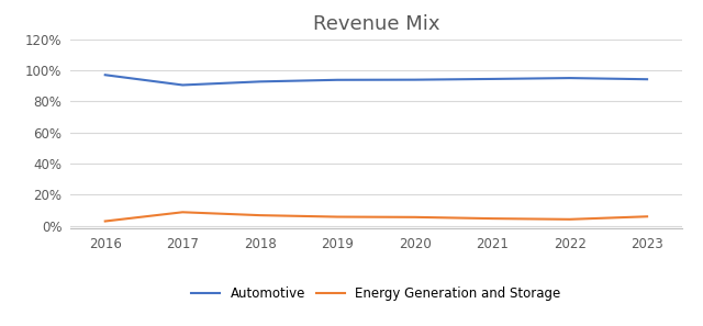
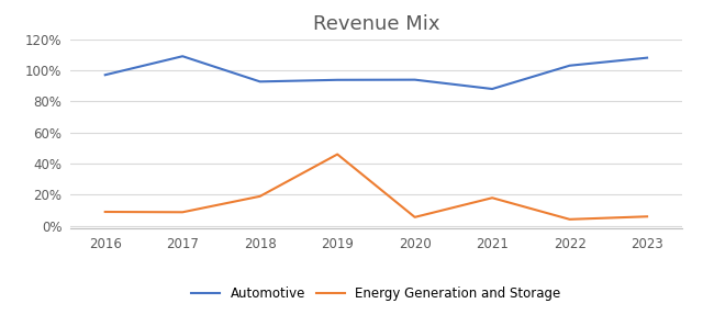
Energy Generation and Storage/2016: 3% -> 9%
Automotive/2017: 91% -> 109%
Energy Generation and Storage/2018: 7% -> 19%
Energy Generation and Storage/2019: 6% -> 46%
Automotive/2021: 94% -> 88%
Energy Generation and Storage/2021: 5% -> 18%
Automotive/2022: 95% -> 103%
Automotive/2023: 94% -> 108%
